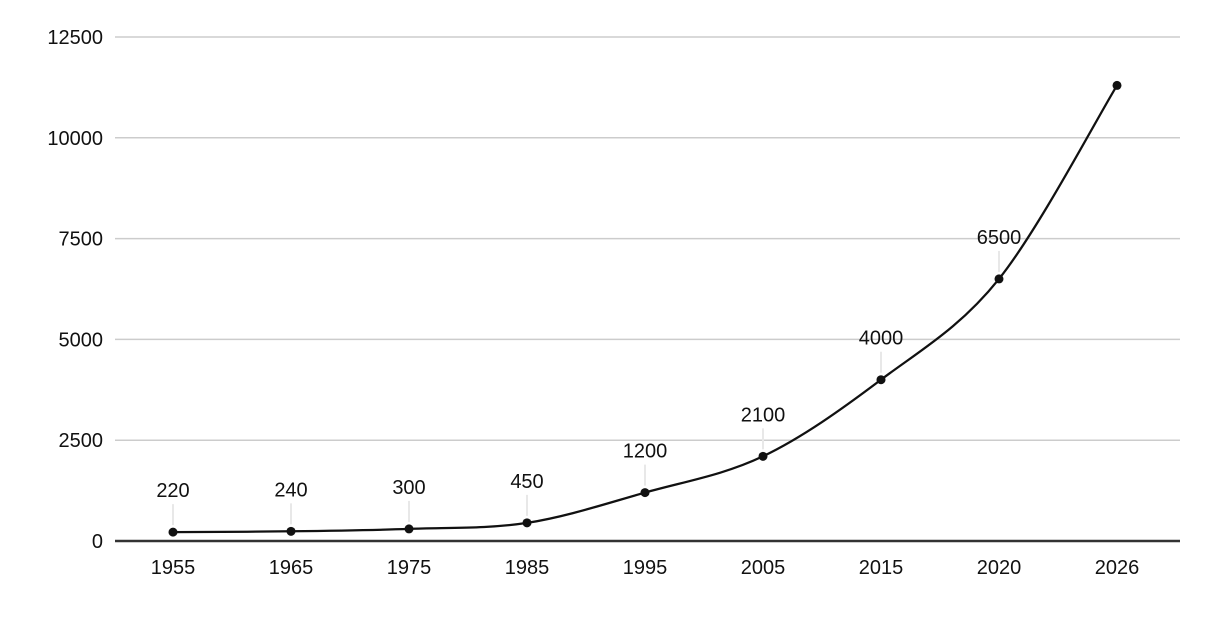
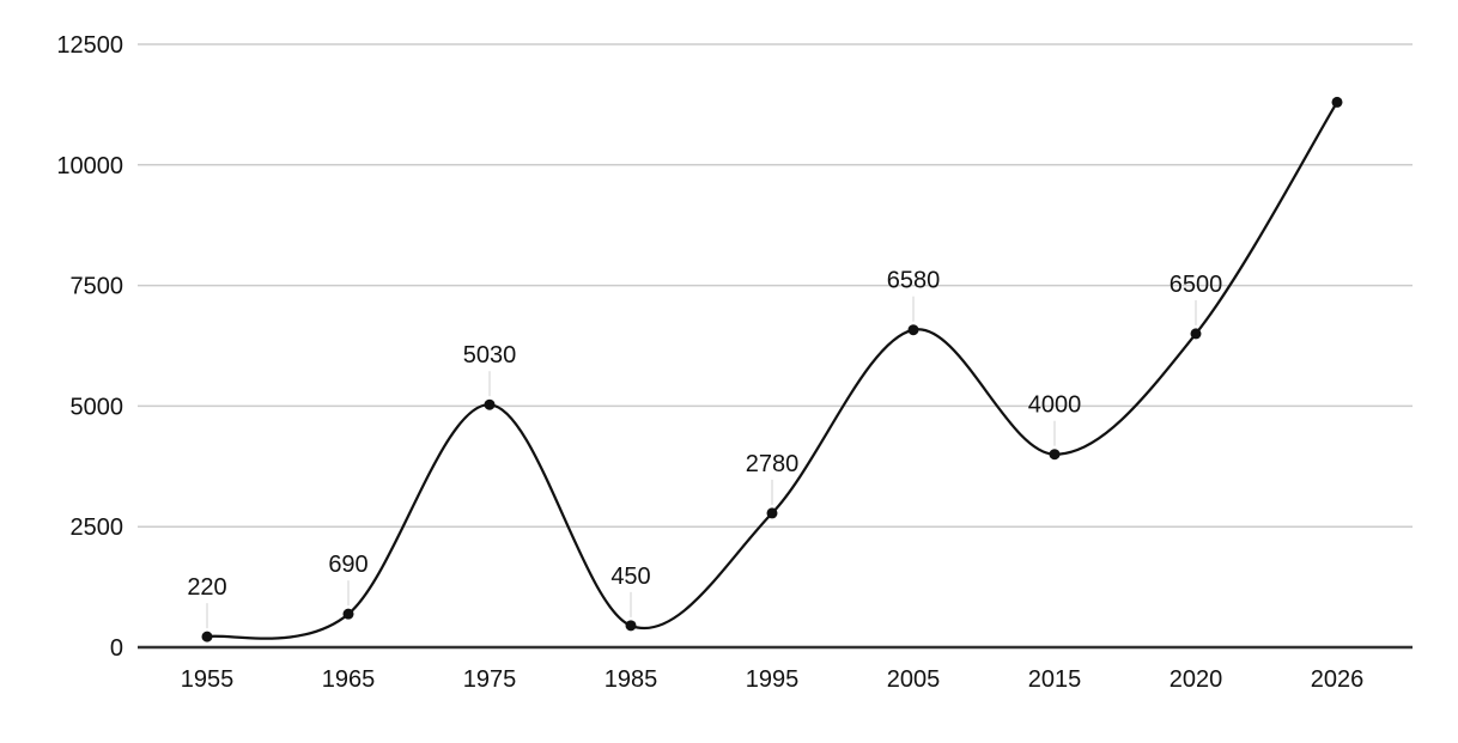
1965: 240 -> 690
1975: 300 -> 5030
1995: 1200 -> 2780
2005: 2100 -> 6580
